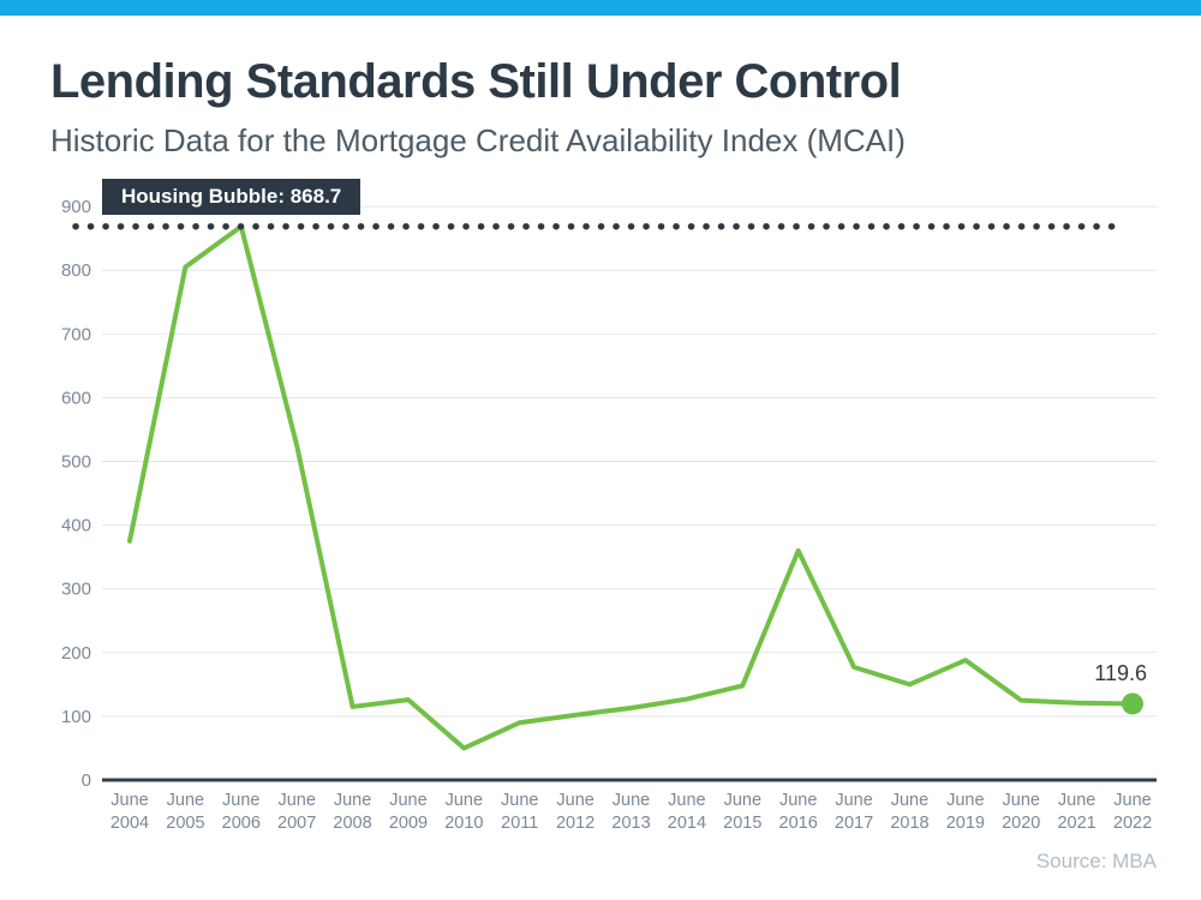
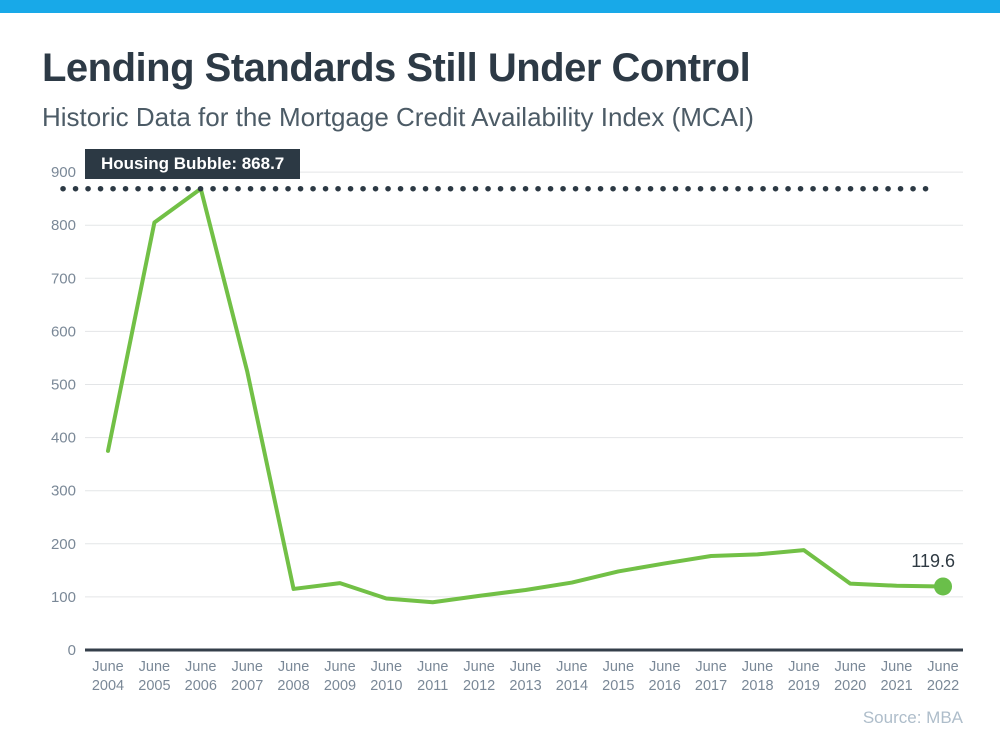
June 2010: 50 -> 100
June 2016: 360 -> 160
June 2018: 150 -> 180
